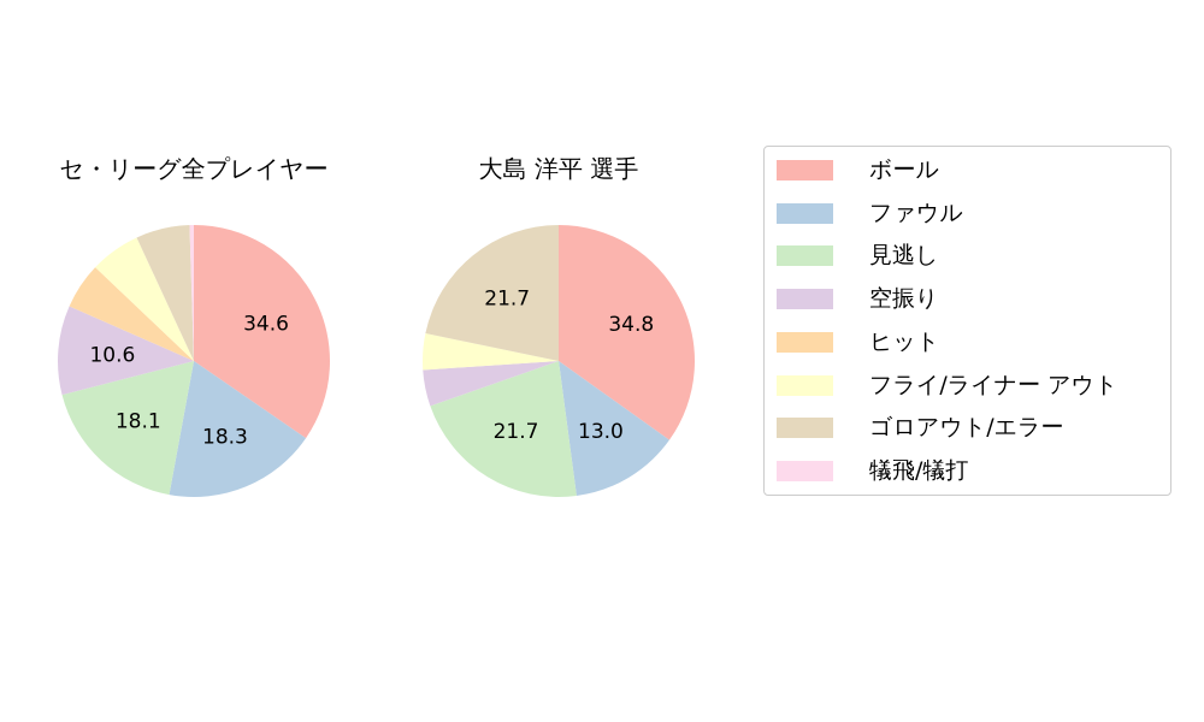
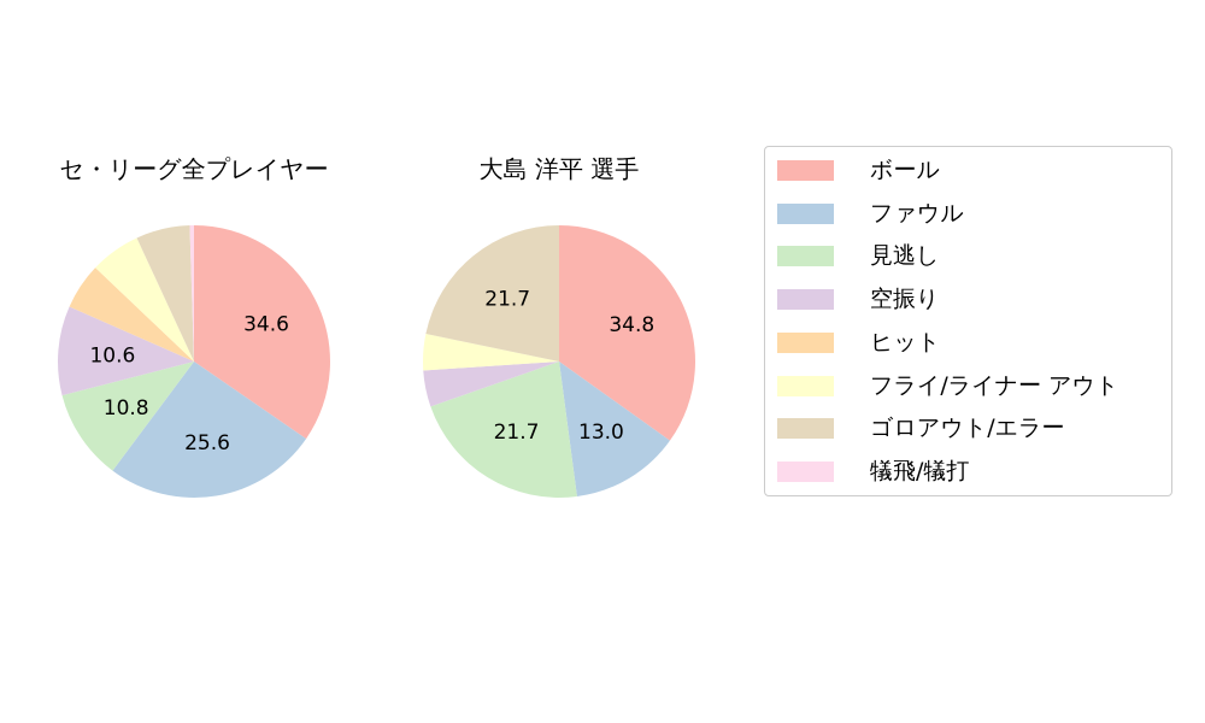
セ・リーグ全プレイヤー/ファウル: 18.3 -> 25.6
セ・リーグ全プレイヤー/見逃し: 18.1 -> 10.8
